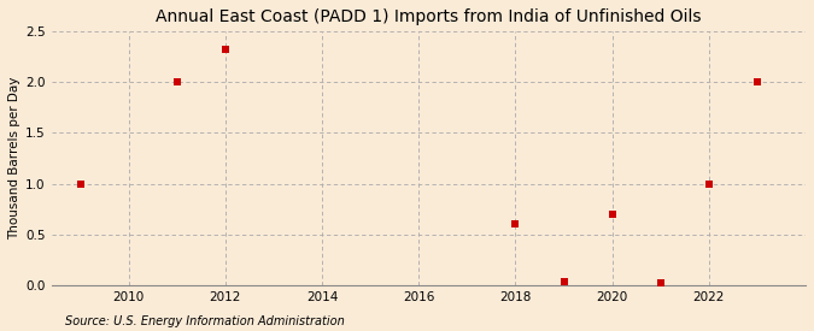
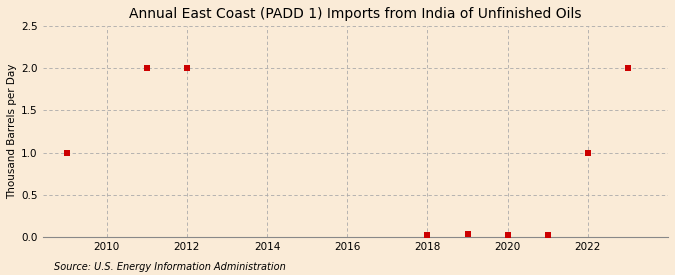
2012: 2.32 -> 2.00
2018: 0.60 -> 0.02
2020: 0.70 -> 0.02
